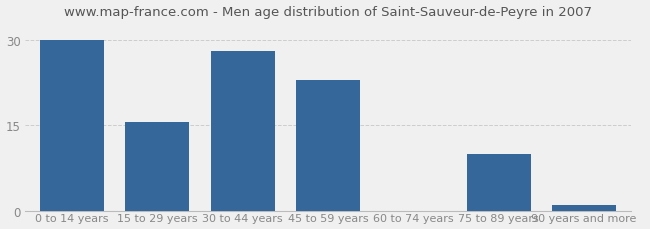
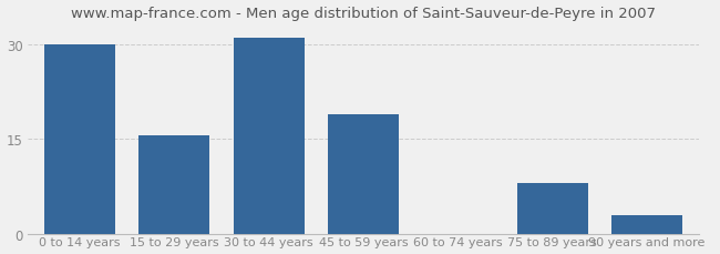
30 to 44 years: 28.0 -> 31.0
45 to 59 years: 23.0 -> 19.0
75 to 89 years: 10.0 -> 8.0
90 years and more: 1.0 -> 3.0
